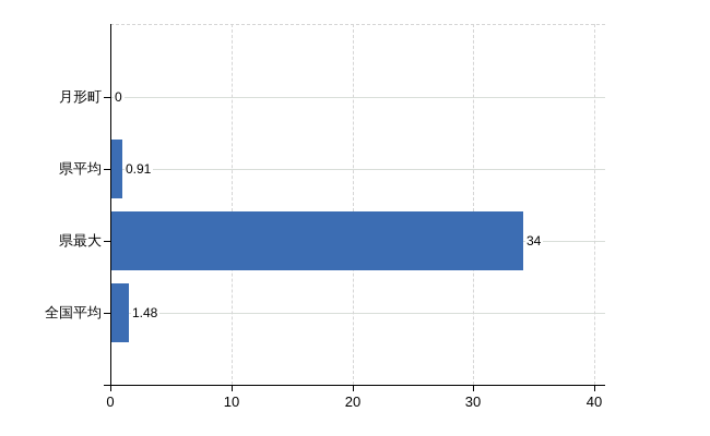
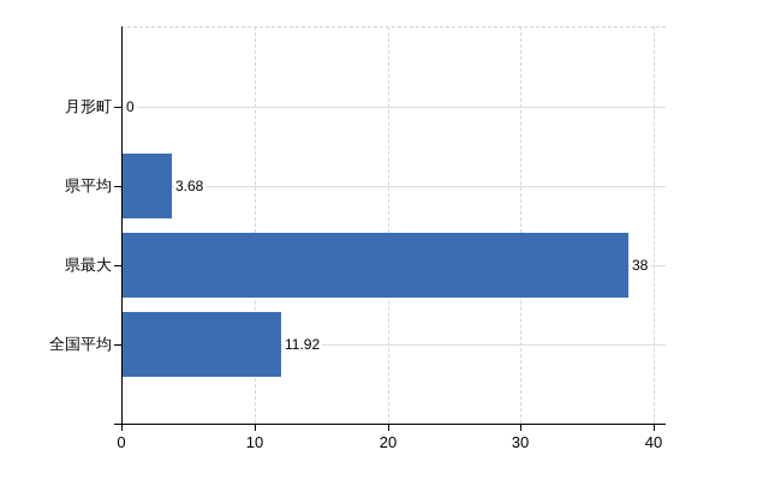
県平均: 0.91 -> 3.68
県最大: 34 -> 38
全国平均: 1.48 -> 11.92
